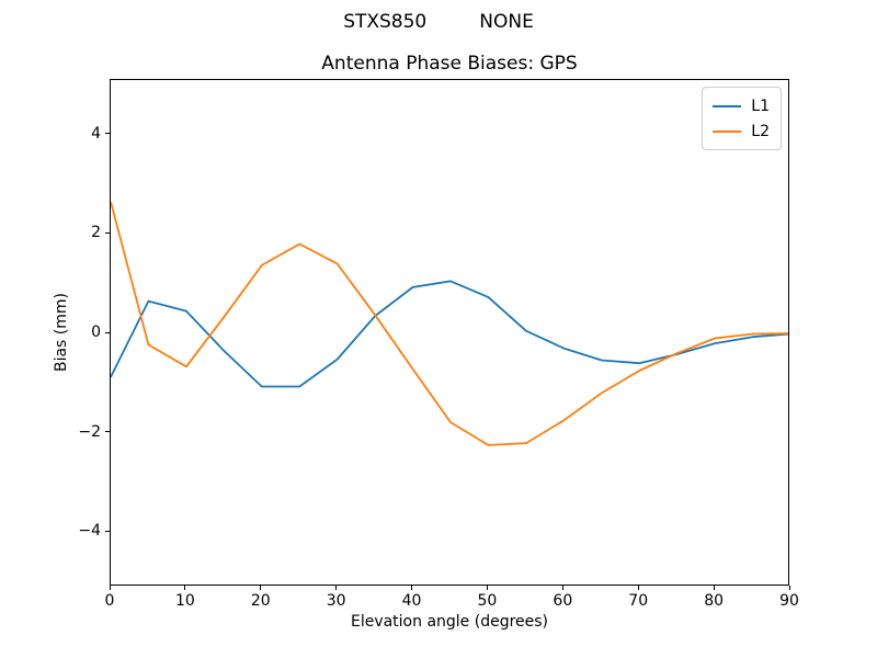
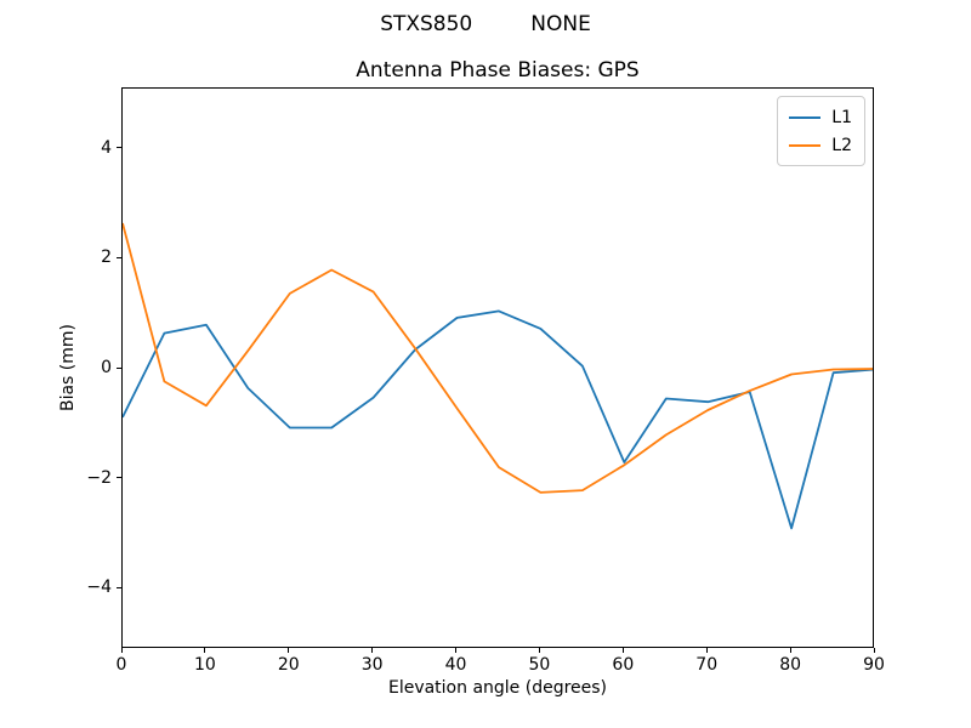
L1/10: 0.5 -> 0.8
L1/60: -0.3 -> -1.7
L1/80: -0.2 -> -2.9
